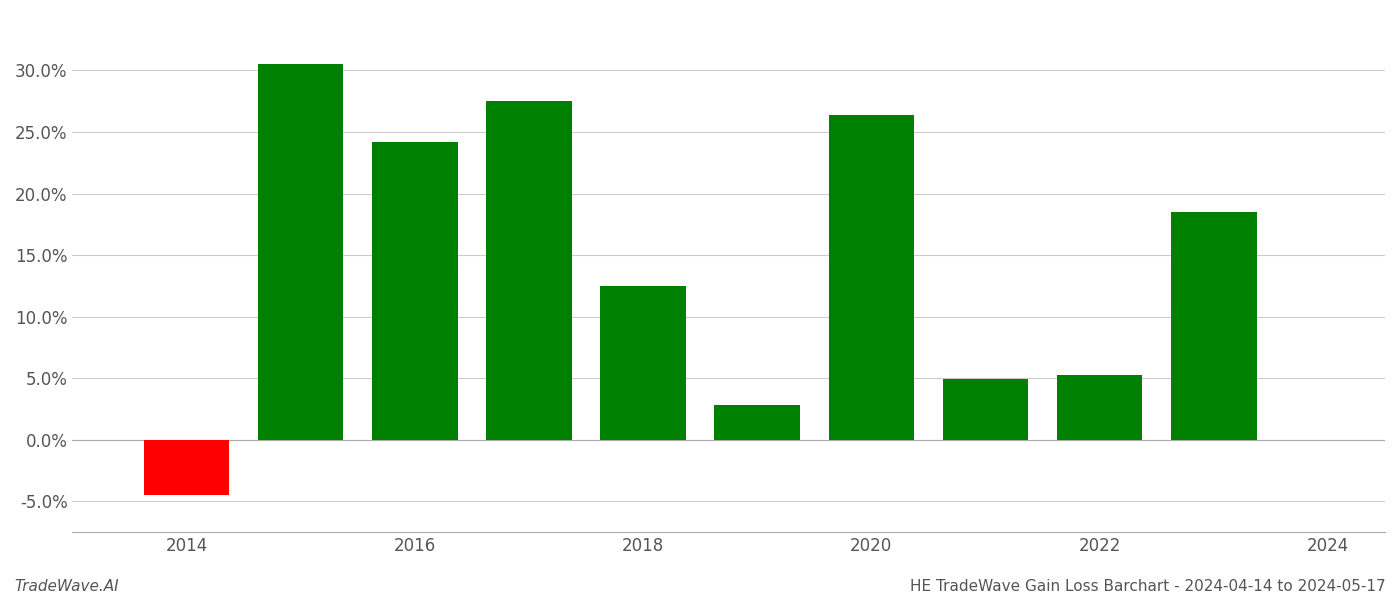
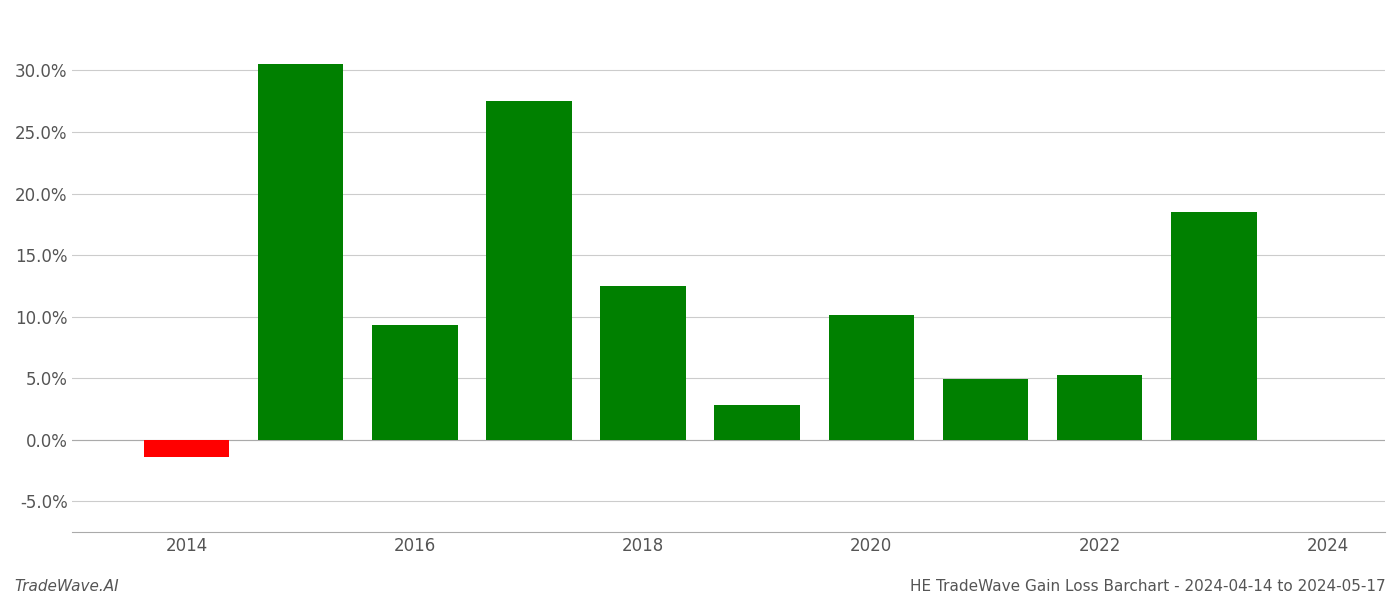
2014: -4.5% -> -1.4%
2016: 24.2% -> 9.3%
2020: 26.4% -> 10.1%
